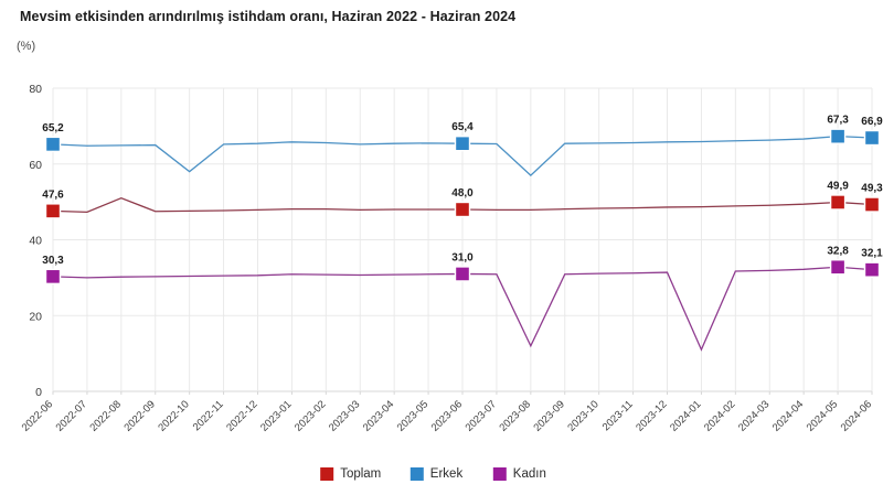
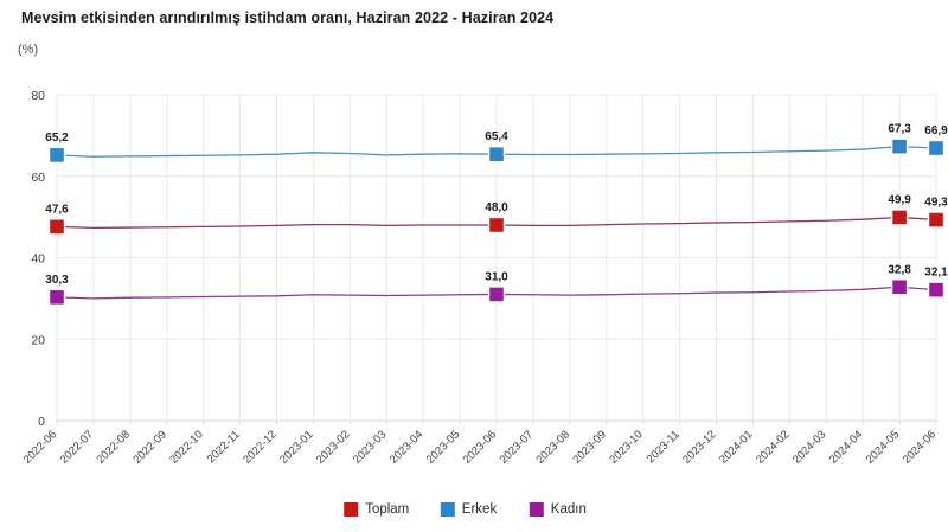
Toplam/2022-08: 51 -> 47
Erkek/2022-10: 58 -> 65
Erkek/2023-08: 57 -> 65
Kadın/2023-08: 12 -> 31
Kadın/2024-01: 11 -> 32
